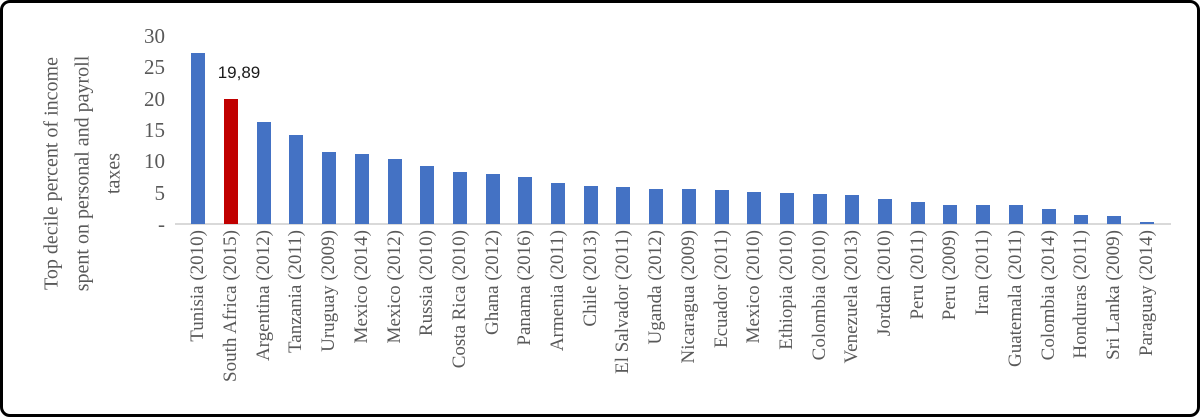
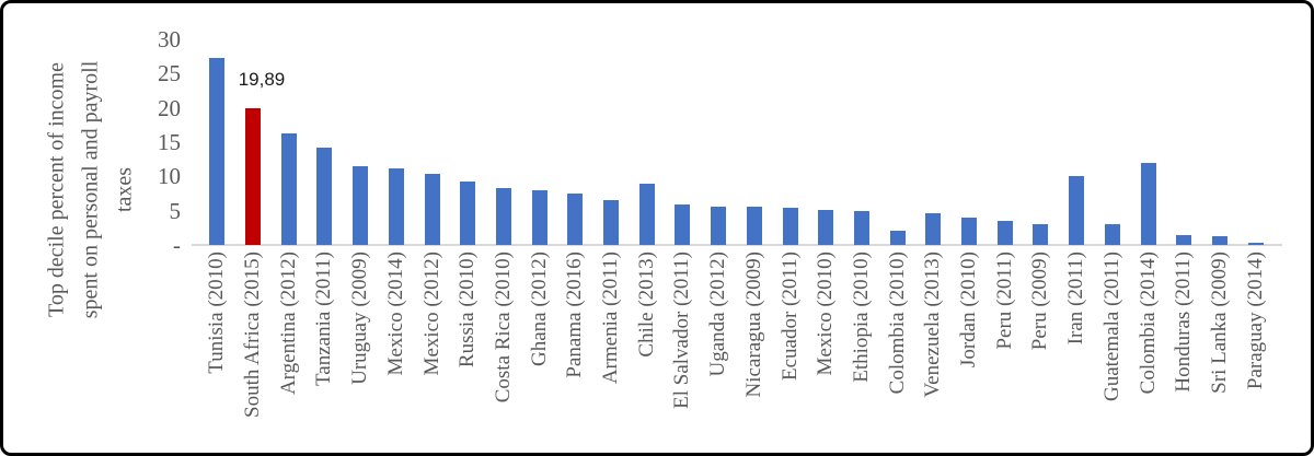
Chile (2013): 6 -> 9
Colombia (2010): 5 -> 2
Iran (2011): 3 -> 10
Colombia (2014): 2 -> 12
